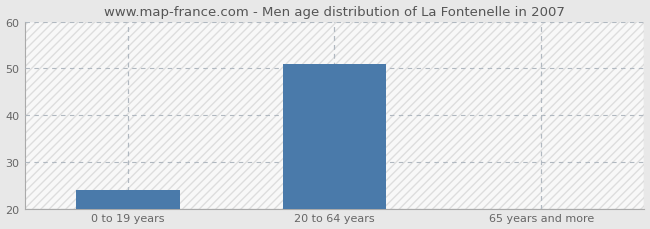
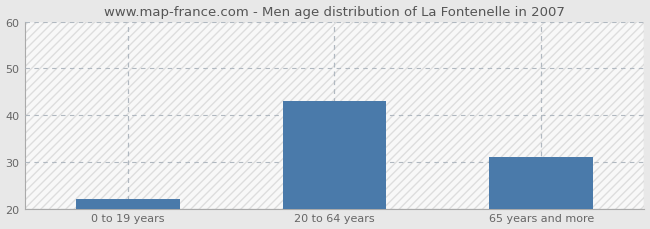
0 to 19 years: 24 -> 22
20 to 64 years: 51 -> 43
65 years and more: 20 -> 31
